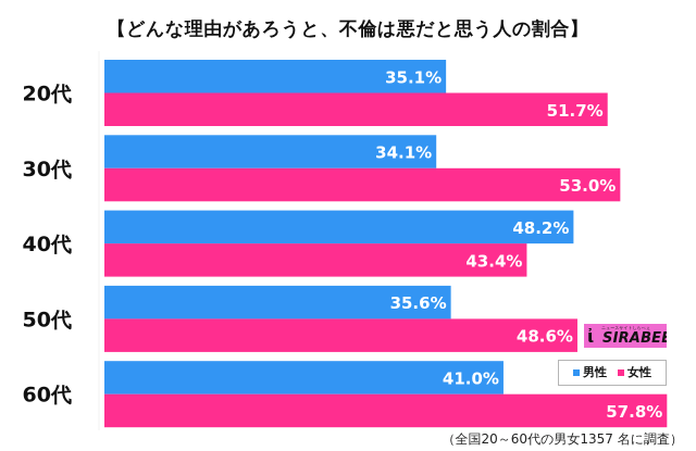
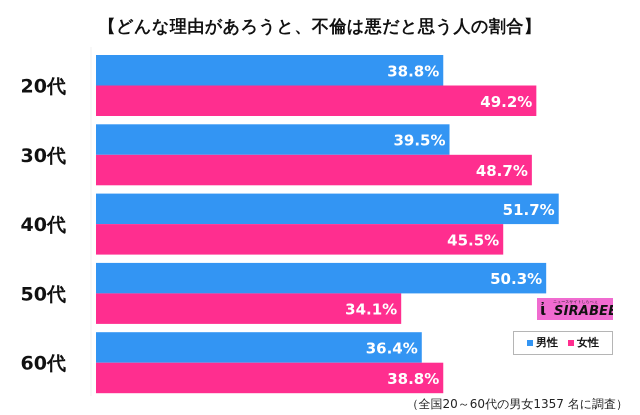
男性/20代: 35.1% -> 38.8%
女性/20代: 51.7% -> 49.2%
男性/30代: 34.1% -> 39.5%
女性/30代: 53.0% -> 48.7%
男性/40代: 48.2% -> 51.7%
女性/40代: 43.4% -> 45.5%
男性/50代: 35.6% -> 50.3%
女性/50代: 48.6% -> 34.1%
男性/60代: 41.0% -> 36.4%
女性/60代: 57.8% -> 38.8%
